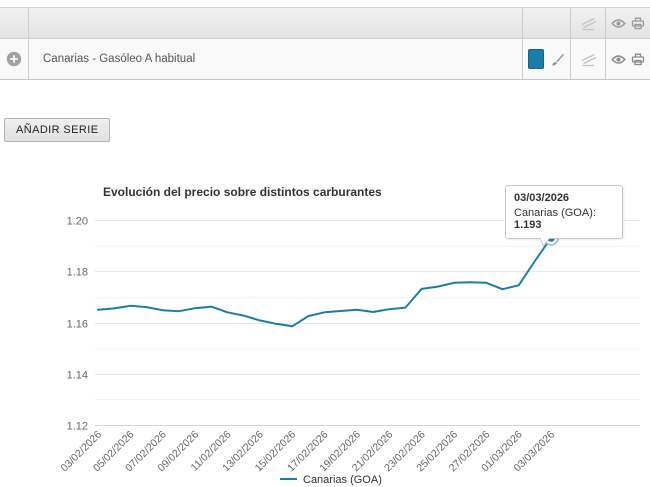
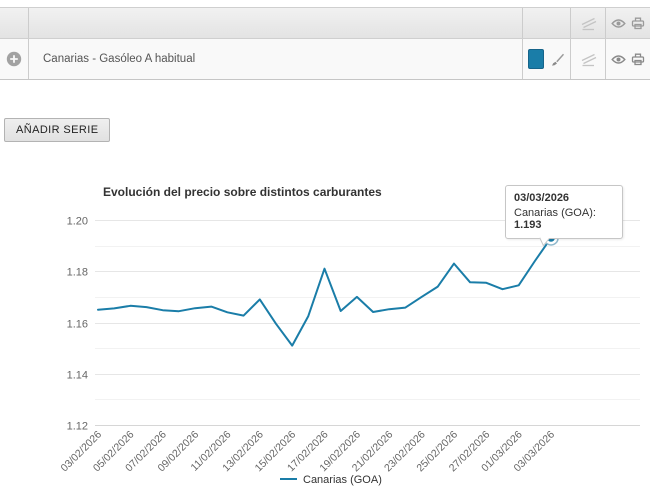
13/02/2026: 1.161 -> 1.169
15/02/2026: 1.159 -> 1.151
17/02/2026: 1.164 -> 1.181
19/02/2026: 1.165 -> 1.170
23/02/2026: 1.173 -> 1.170
25/02/2026: 1.175 -> 1.183
